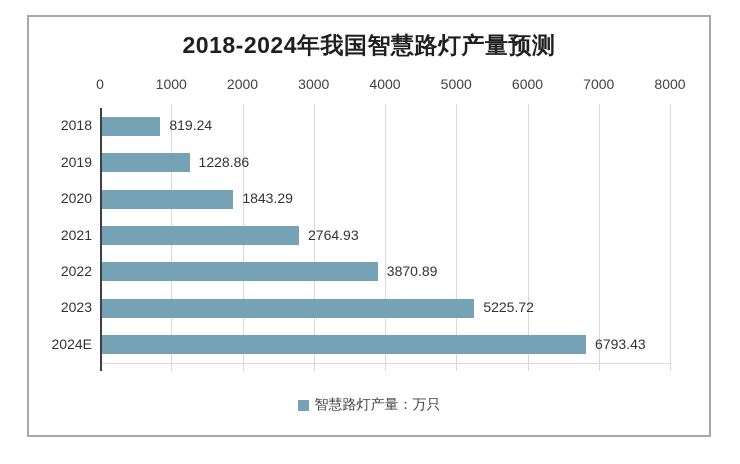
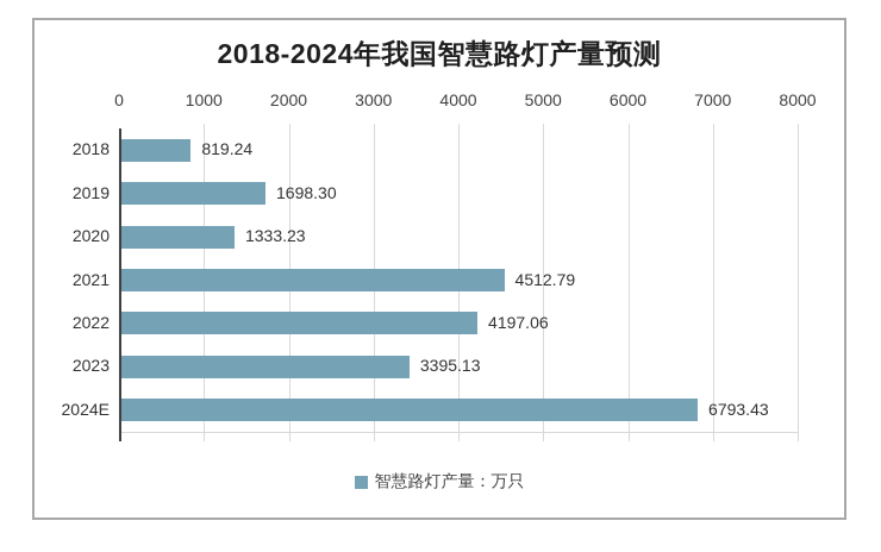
2019: 1228.86 -> 1698.30
2020: 1843.29 -> 1333.23
2021: 2764.93 -> 4512.79
2022: 3870.89 -> 4197.06
2023: 5225.72 -> 3395.13
